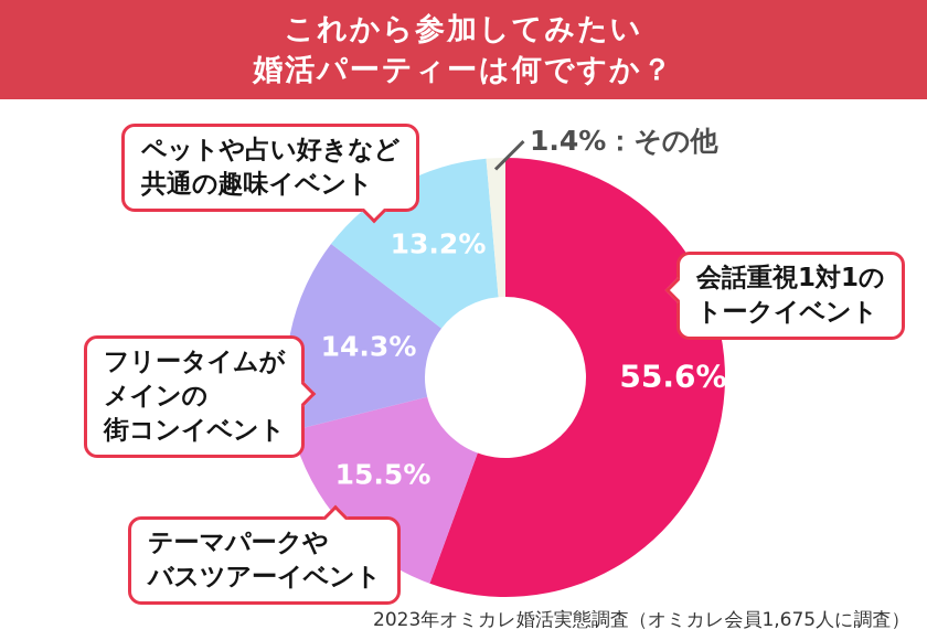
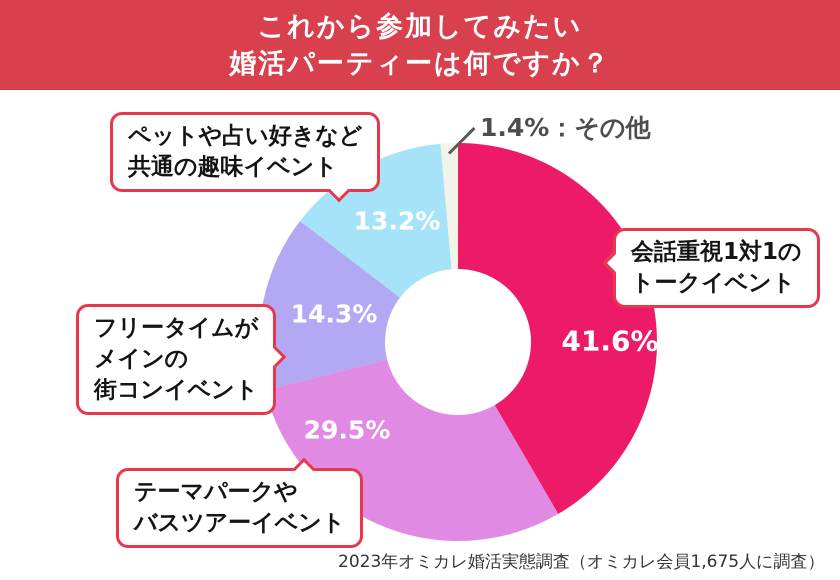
会話重視1対1のトークイベント: 55.6% -> 41.6%
テーマパークやバスツアーイベント: 15.5% -> 29.5%
